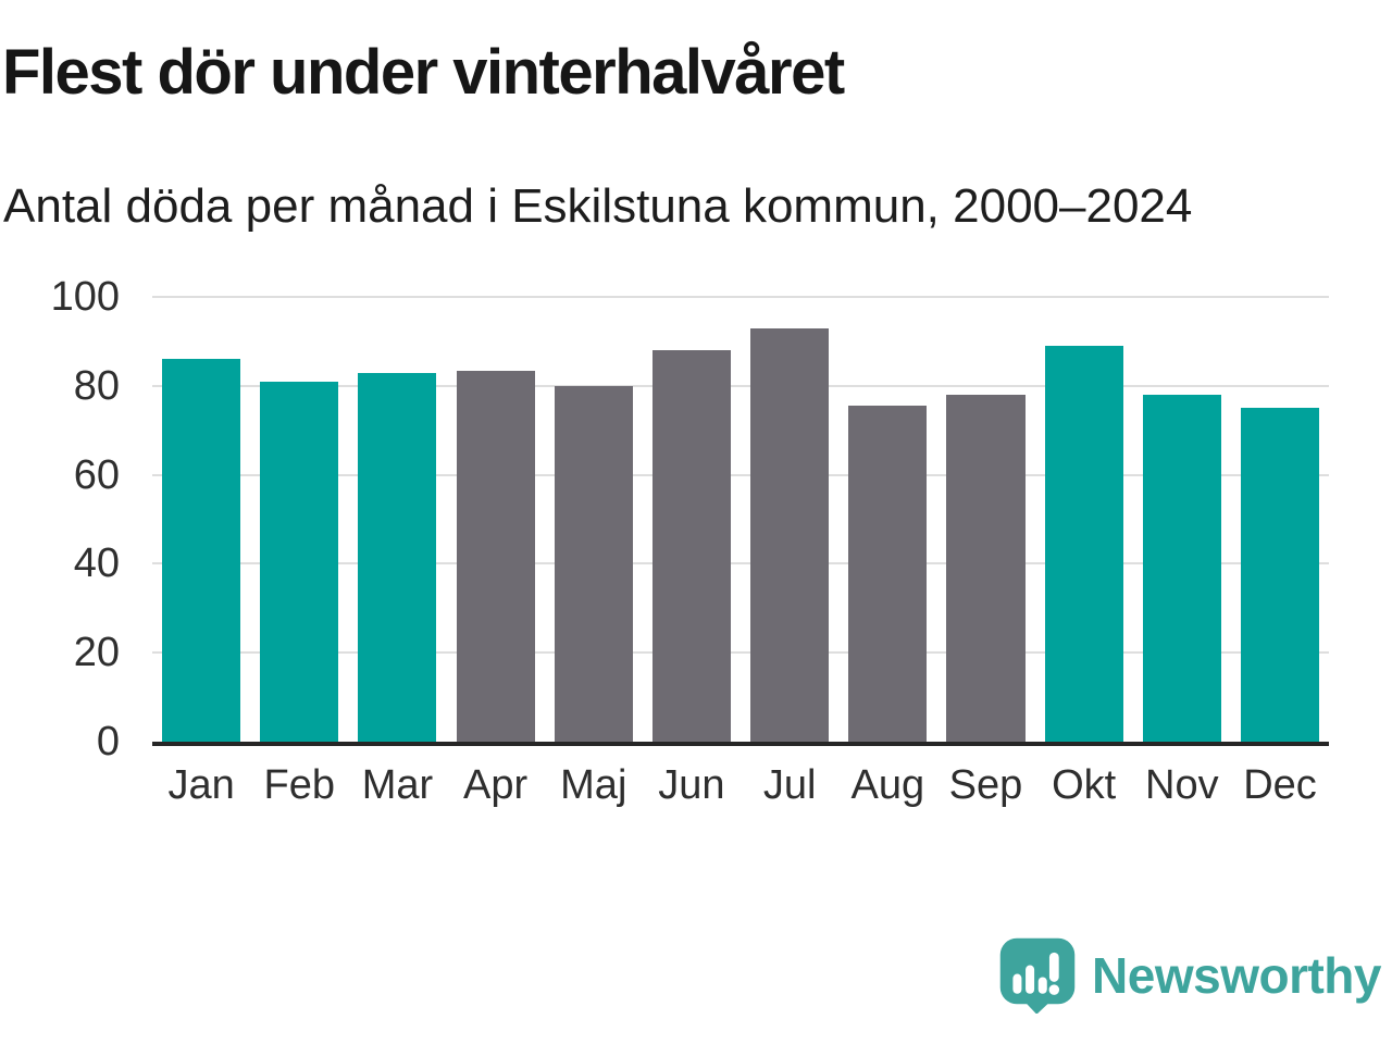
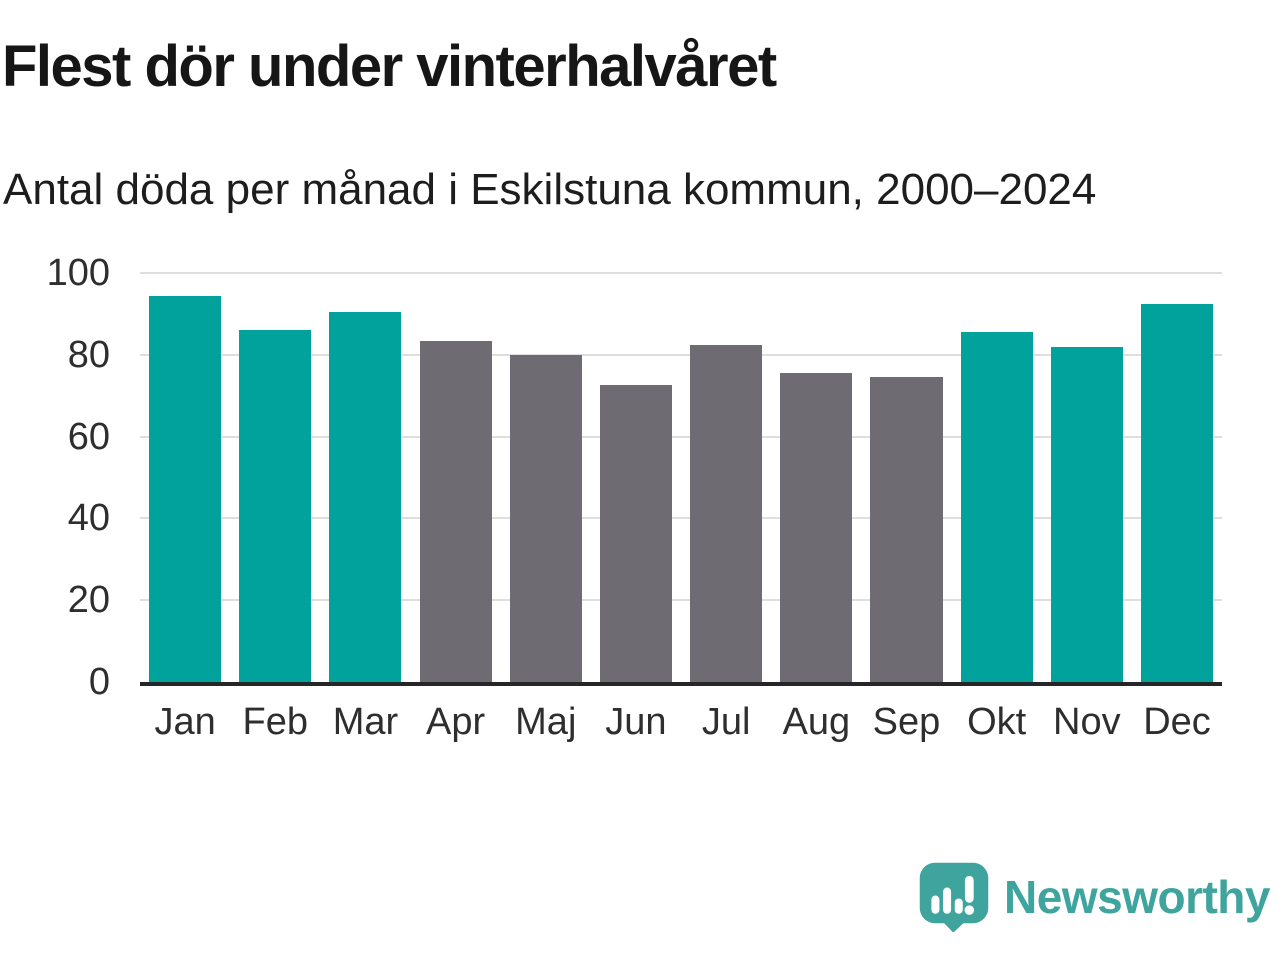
Jan: 86 -> 94
Feb: 81 -> 86
Mar: 83 -> 90
Jun: 88 -> 72
Jul: 93 -> 82
Sep: 78 -> 74
Okt: 89 -> 86
Nov: 78 -> 82
Dec: 75 -> 92
